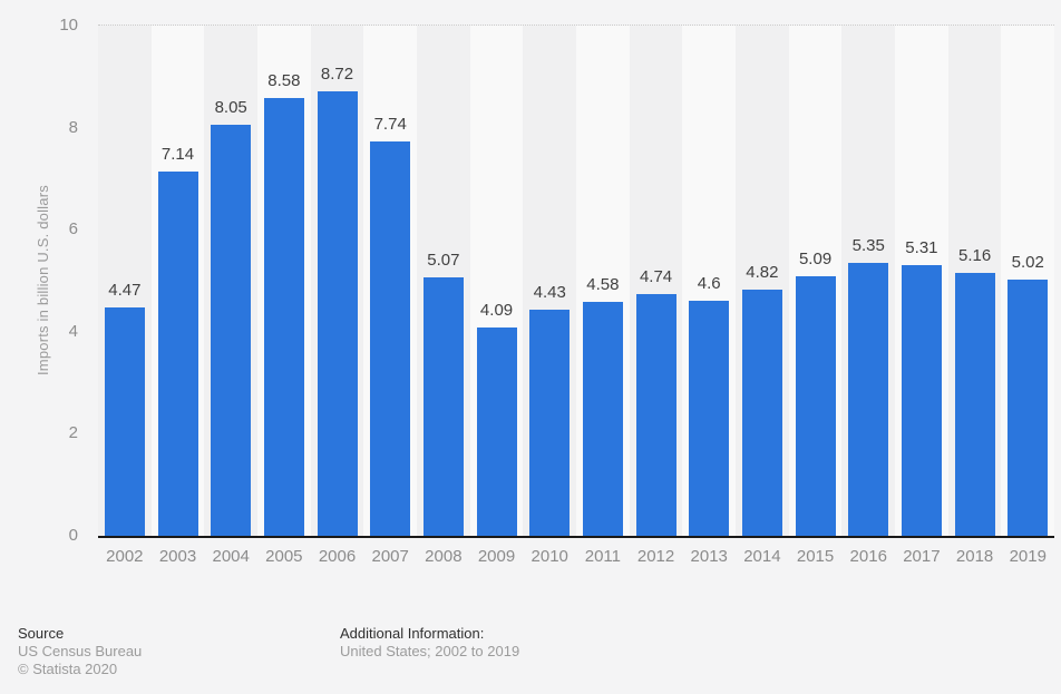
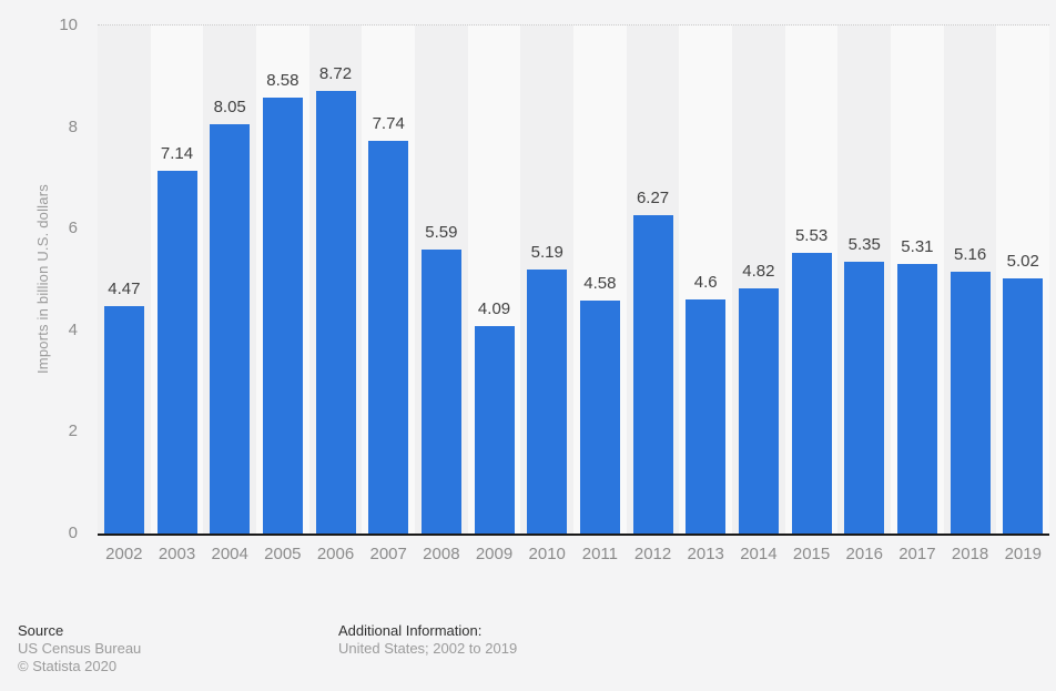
2008: 5.07 -> 5.59
2010: 4.43 -> 5.19
2012: 4.74 -> 6.27
2015: 5.09 -> 5.53
